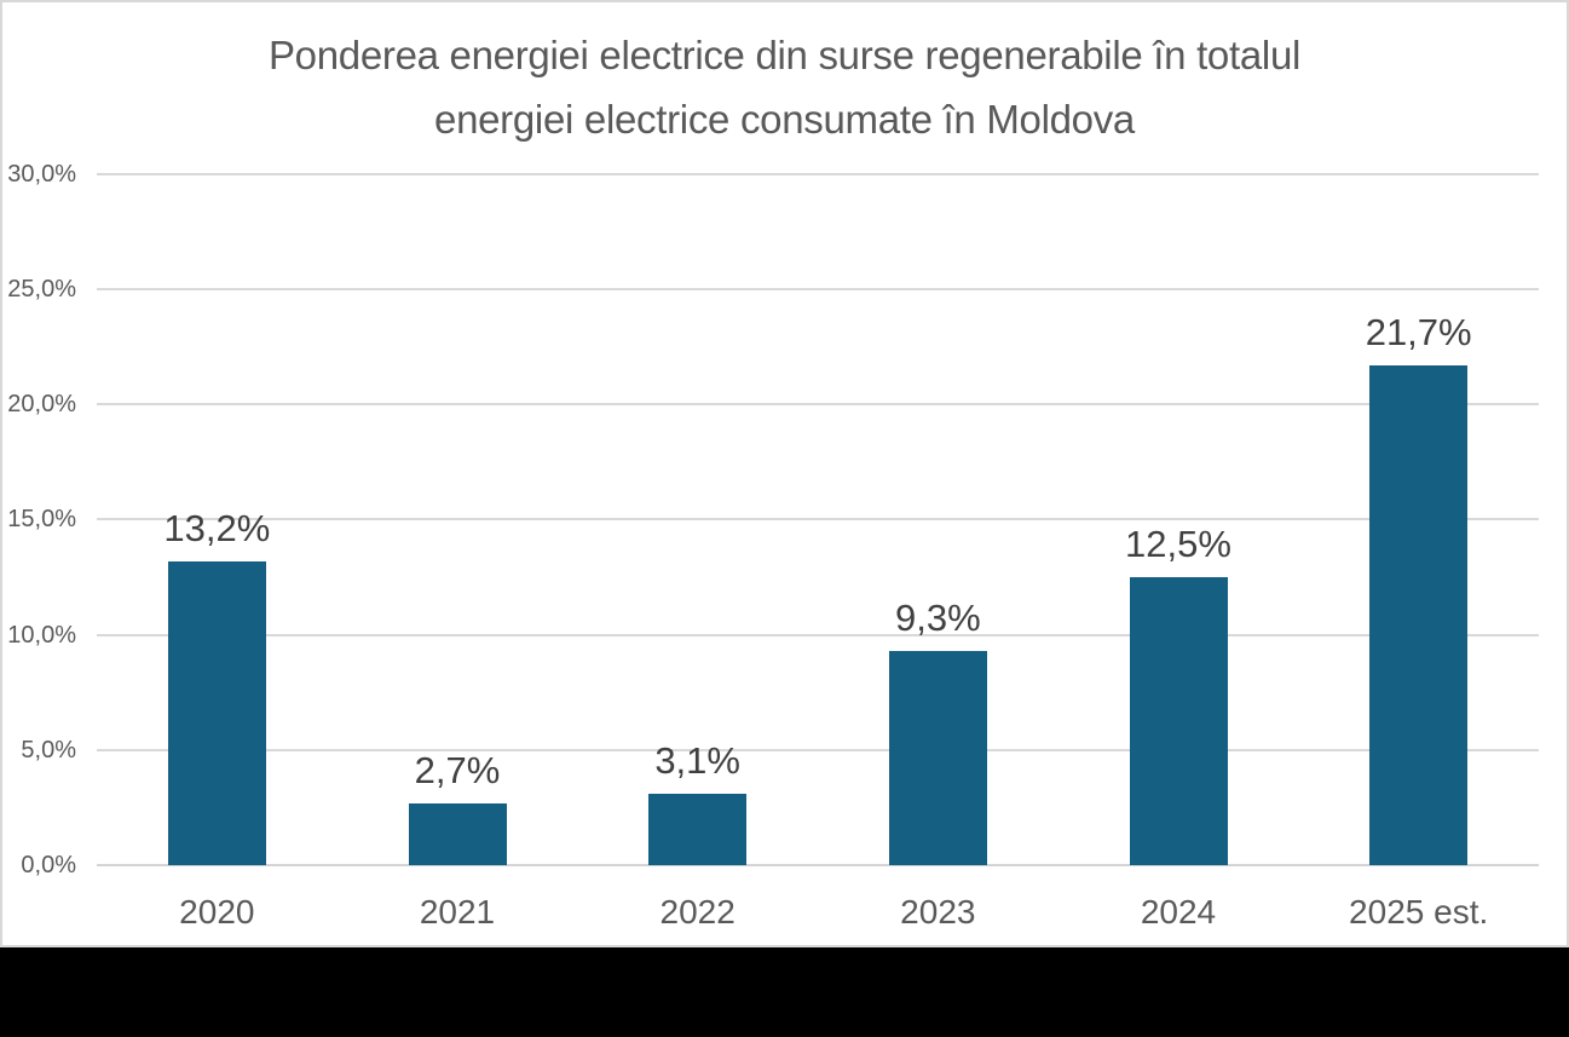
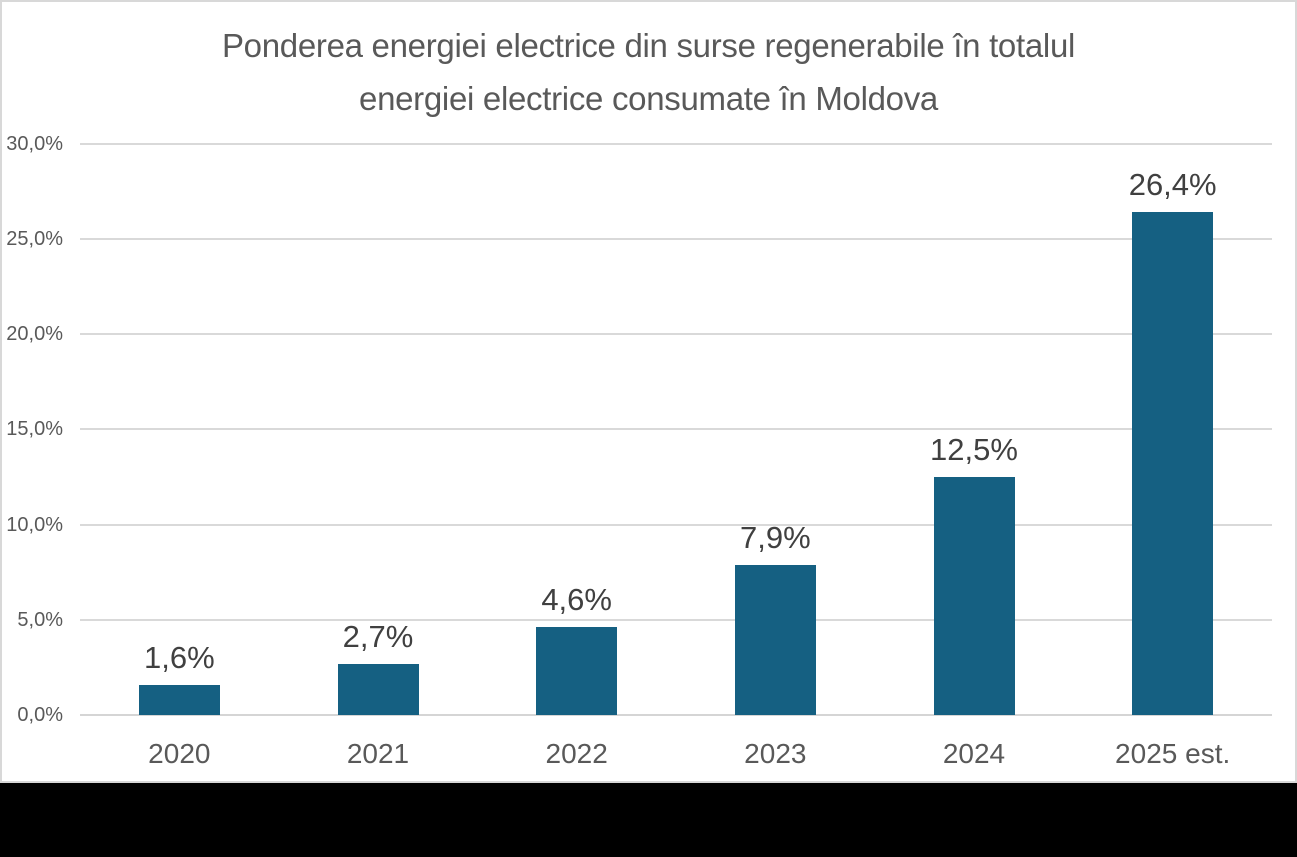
2020: 13,2% -> 1,6%
2022: 3,1% -> 4,6%
2023: 9,3% -> 7,9%
2025 est.: 21,7% -> 26,4%
